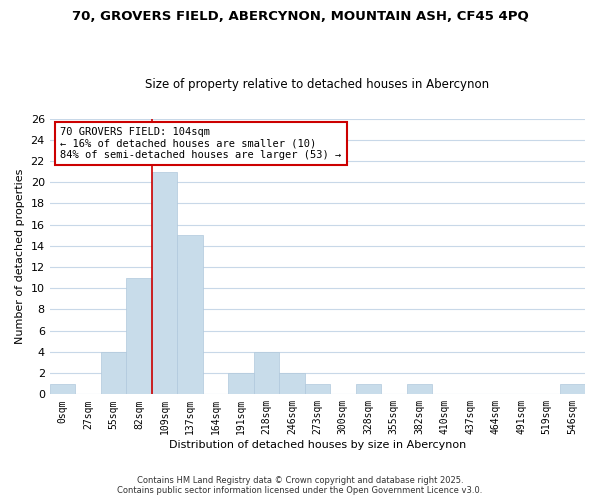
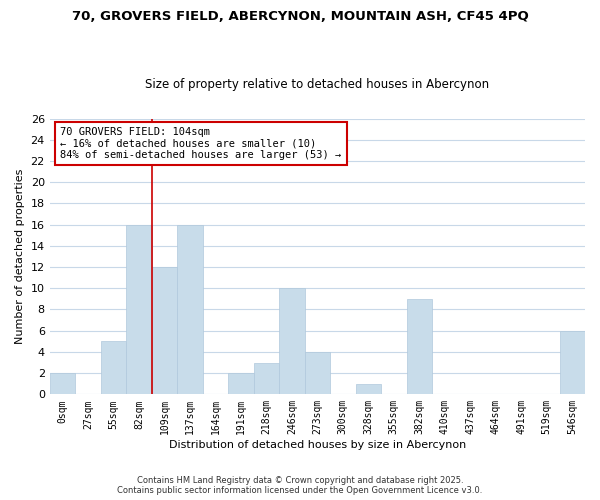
0sqm: 1 -> 2
55sqm: 4 -> 5
82sqm: 11 -> 16
109sqm: 21 -> 12
137sqm: 15 -> 16
218sqm: 4 -> 3
246sqm: 2 -> 10
273sqm: 1 -> 4
382sqm: 1 -> 9
546sqm: 1 -> 6
